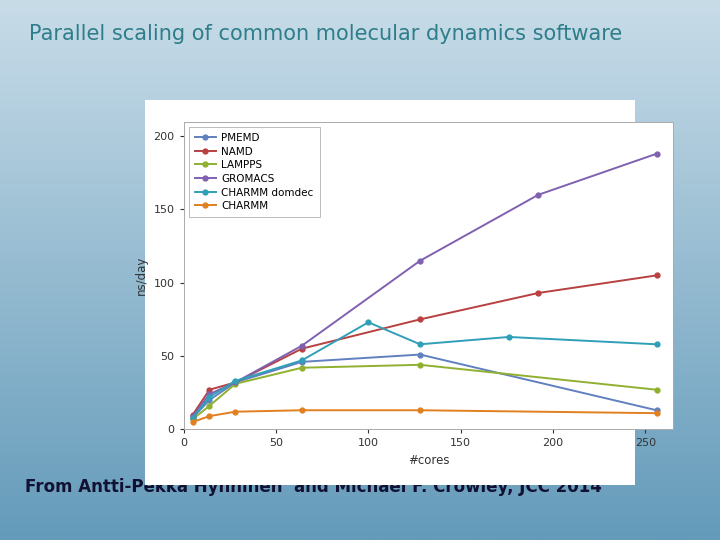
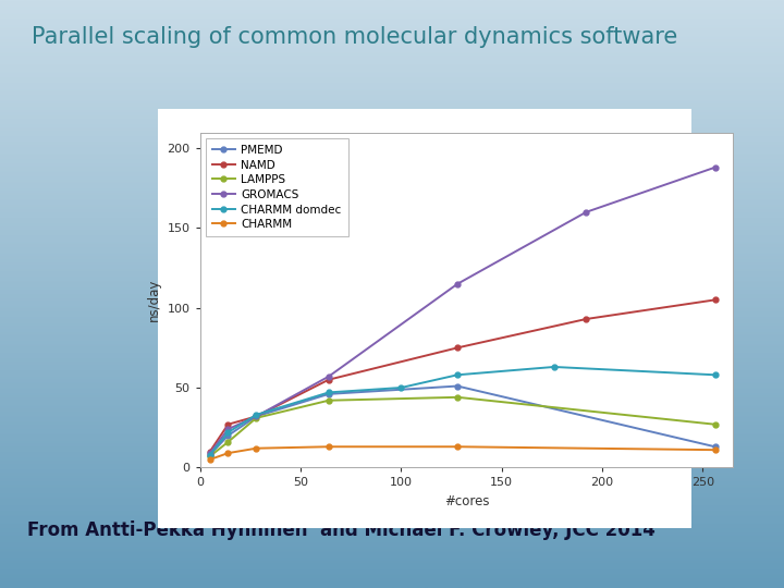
CHARMM domdec/100: 73 -> 50
